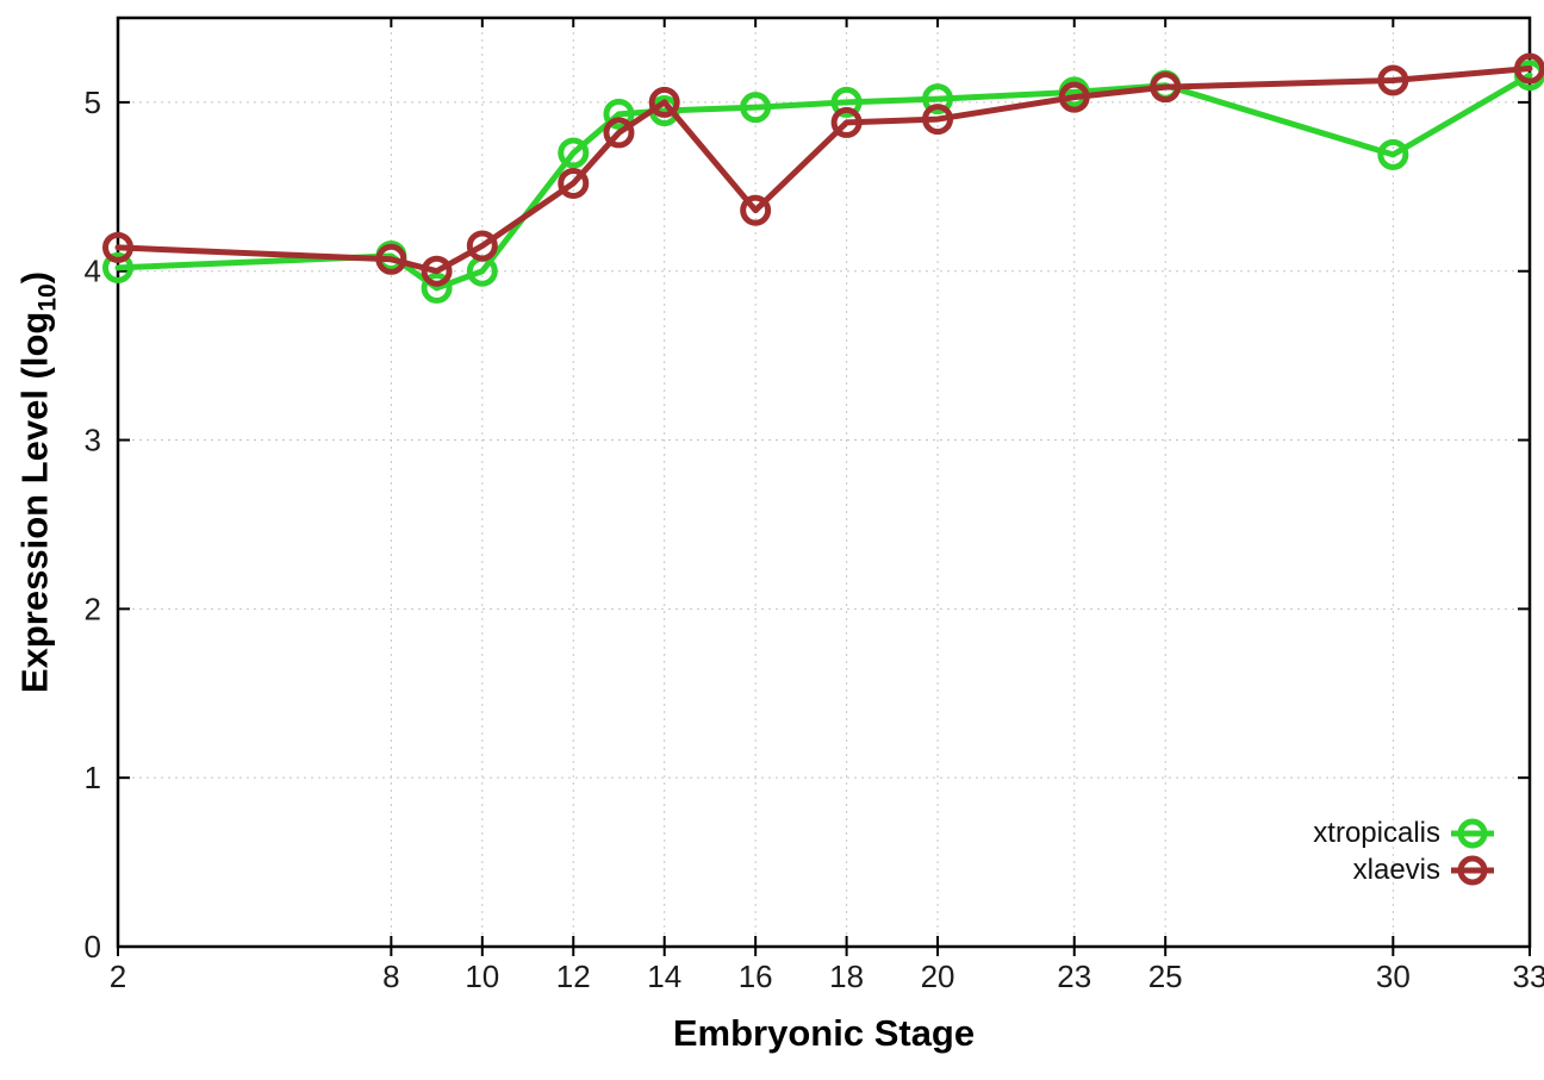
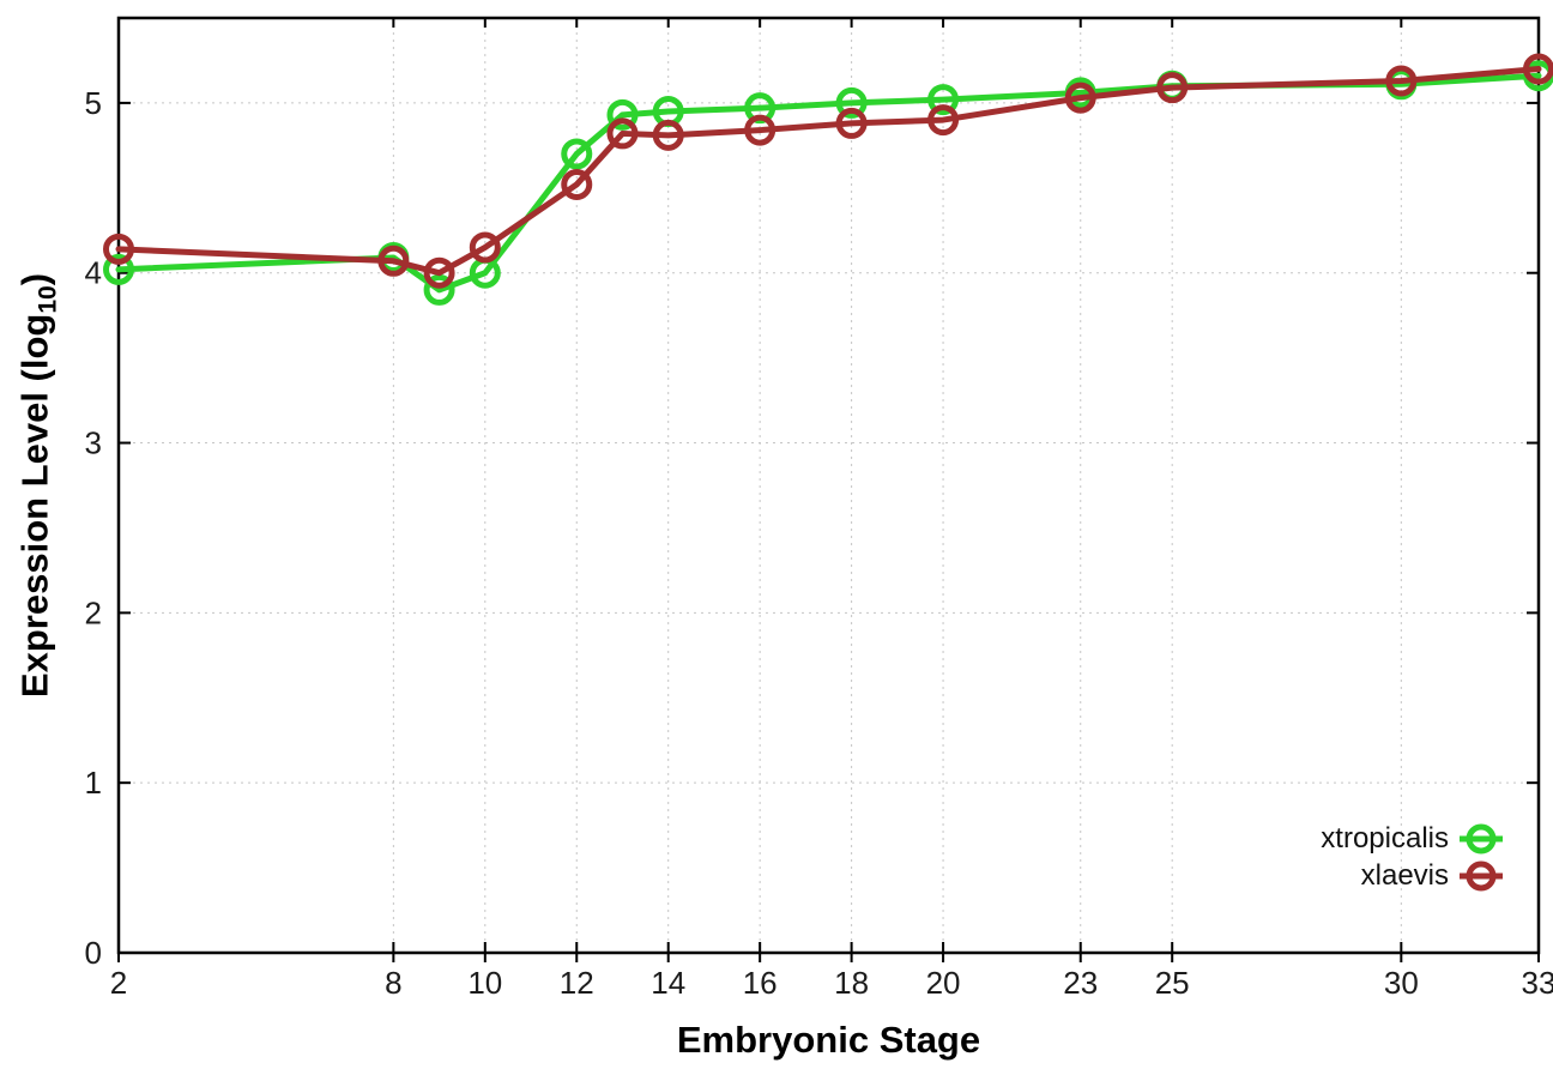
xlaevis/14: 5.00 -> 4.81
xlaevis/16: 4.36 -> 4.84
xtropicalis/30: 4.69 -> 5.11
